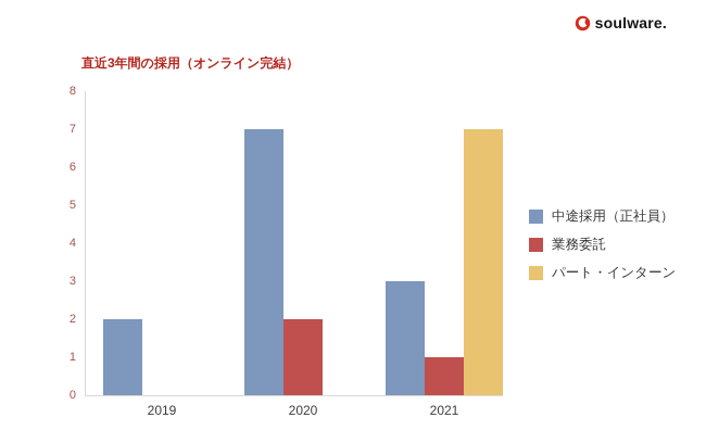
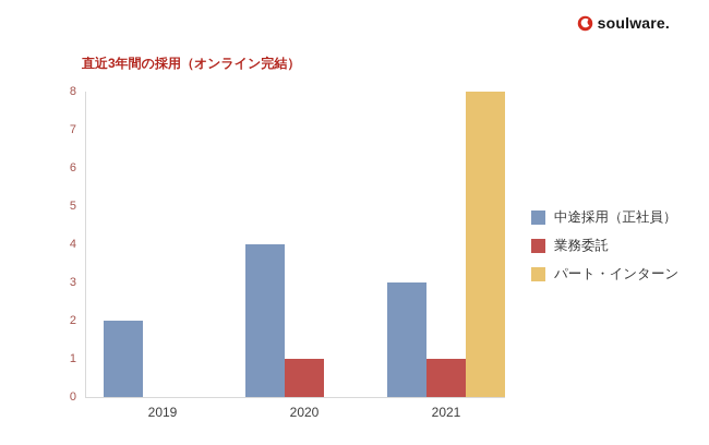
中途採用（正社員）/2020: 7 -> 4
業務委託/2020: 2 -> 1
パート・インターン/2021: 7 -> 8
